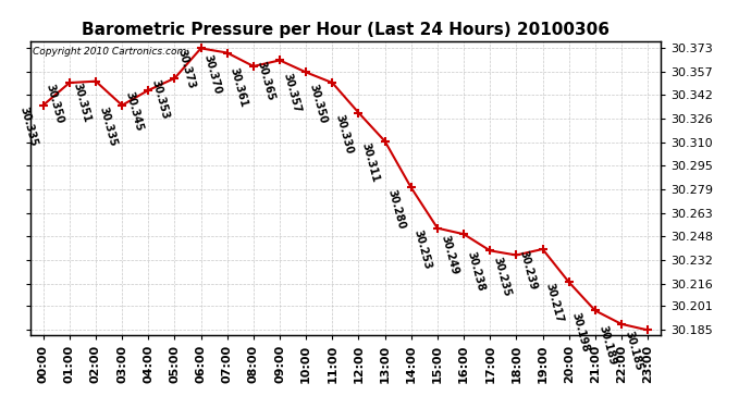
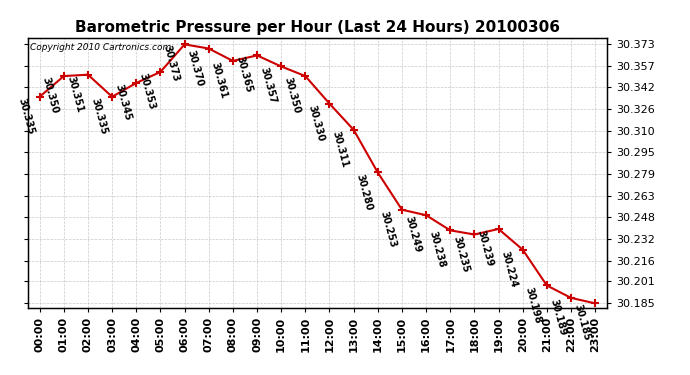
20:00: 30.217 -> 30.224
